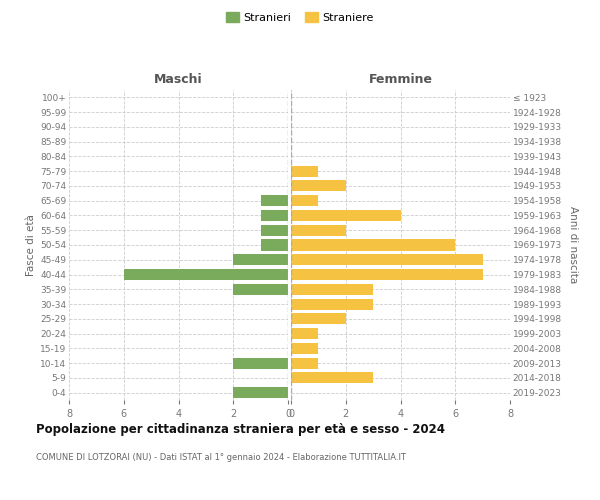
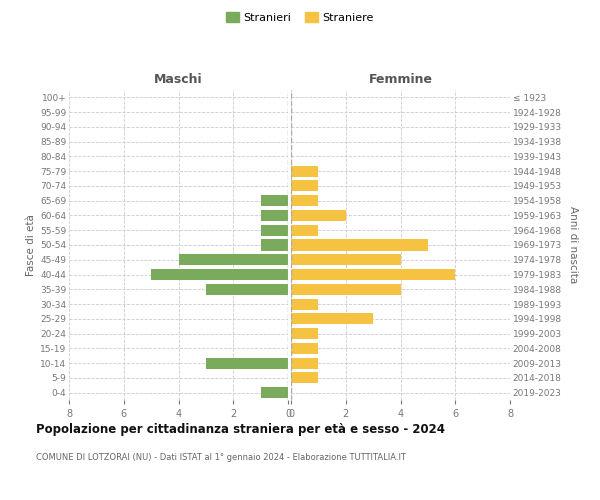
Maschi/45-49: 2 -> 4
Maschi/40-44: 6 -> 5
Maschi/35-39: 2 -> 3
Maschi/10-14: 2 -> 3
Maschi/0-4: 2 -> 1
Femmine/1949-1953: 2 -> 1
Femmine/1959-1963: 4 -> 2
Femmine/1964-1968: 2 -> 1
Femmine/1969-1973: 6 -> 5
Femmine/1974-1978: 7 -> 4
Femmine/1979-1983: 7 -> 6
Femmine/1984-1988: 3 -> 4
Femmine/1989-1993: 3 -> 1
Femmine/1994-1998: 2 -> 3
Femmine/2014-2018: 3 -> 1
